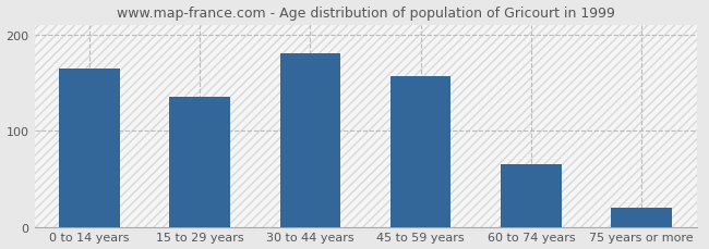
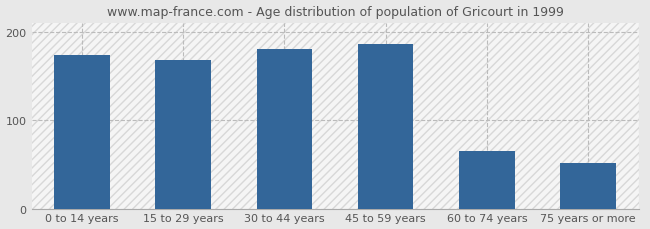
0 to 14 years: 165 -> 174
15 to 29 years: 135 -> 168
45 to 59 years: 157 -> 186
75 years or more: 20 -> 52
